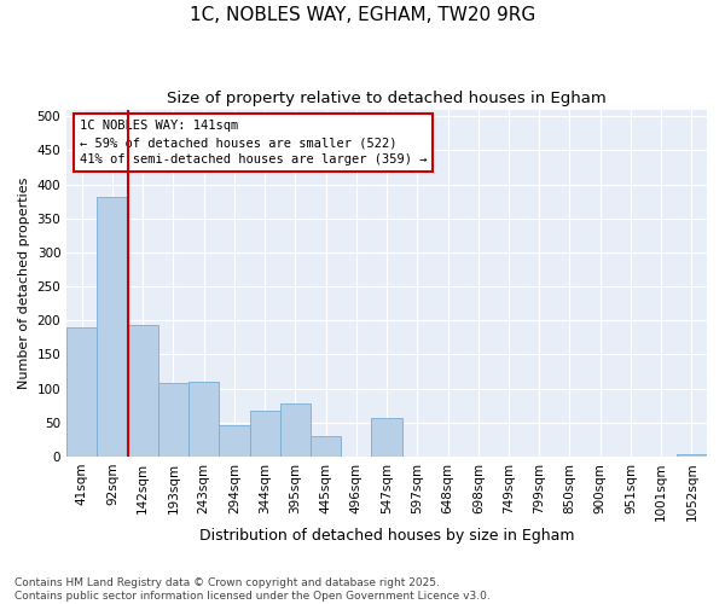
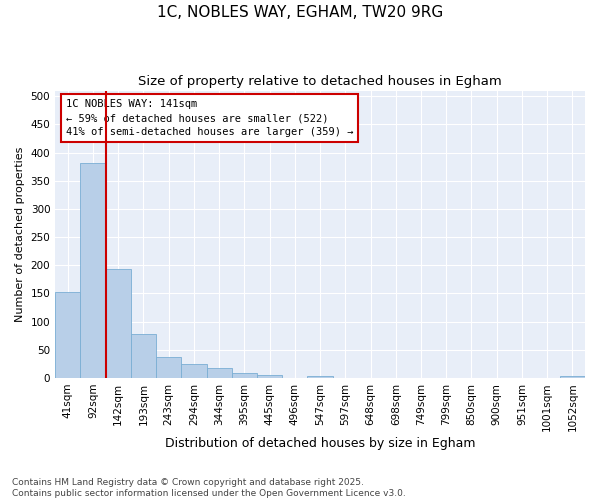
41sqm: 190 -> 153
193sqm: 108 -> 78
243sqm: 110 -> 38
294sqm: 46 -> 25
344sqm: 68 -> 18
395sqm: 78 -> 8
445sqm: 30 -> 5
547sqm: 56 -> 3
